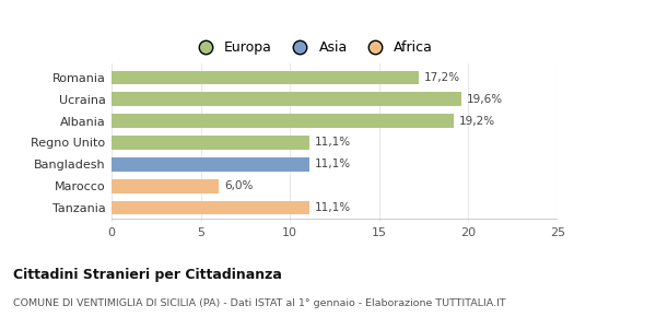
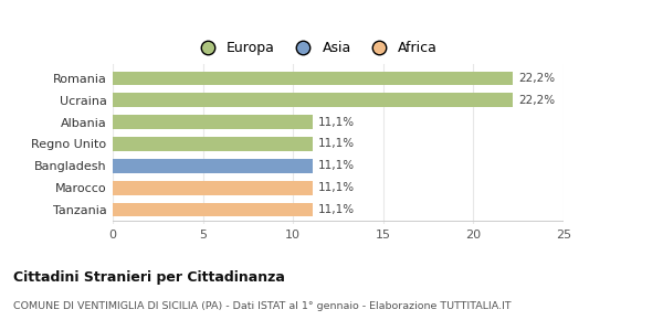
Romania: 17,2% -> 22,2%
Ucraina: 19,6% -> 22,2%
Albania: 19,2% -> 11,1%
Marocco: 6,0% -> 11,1%
